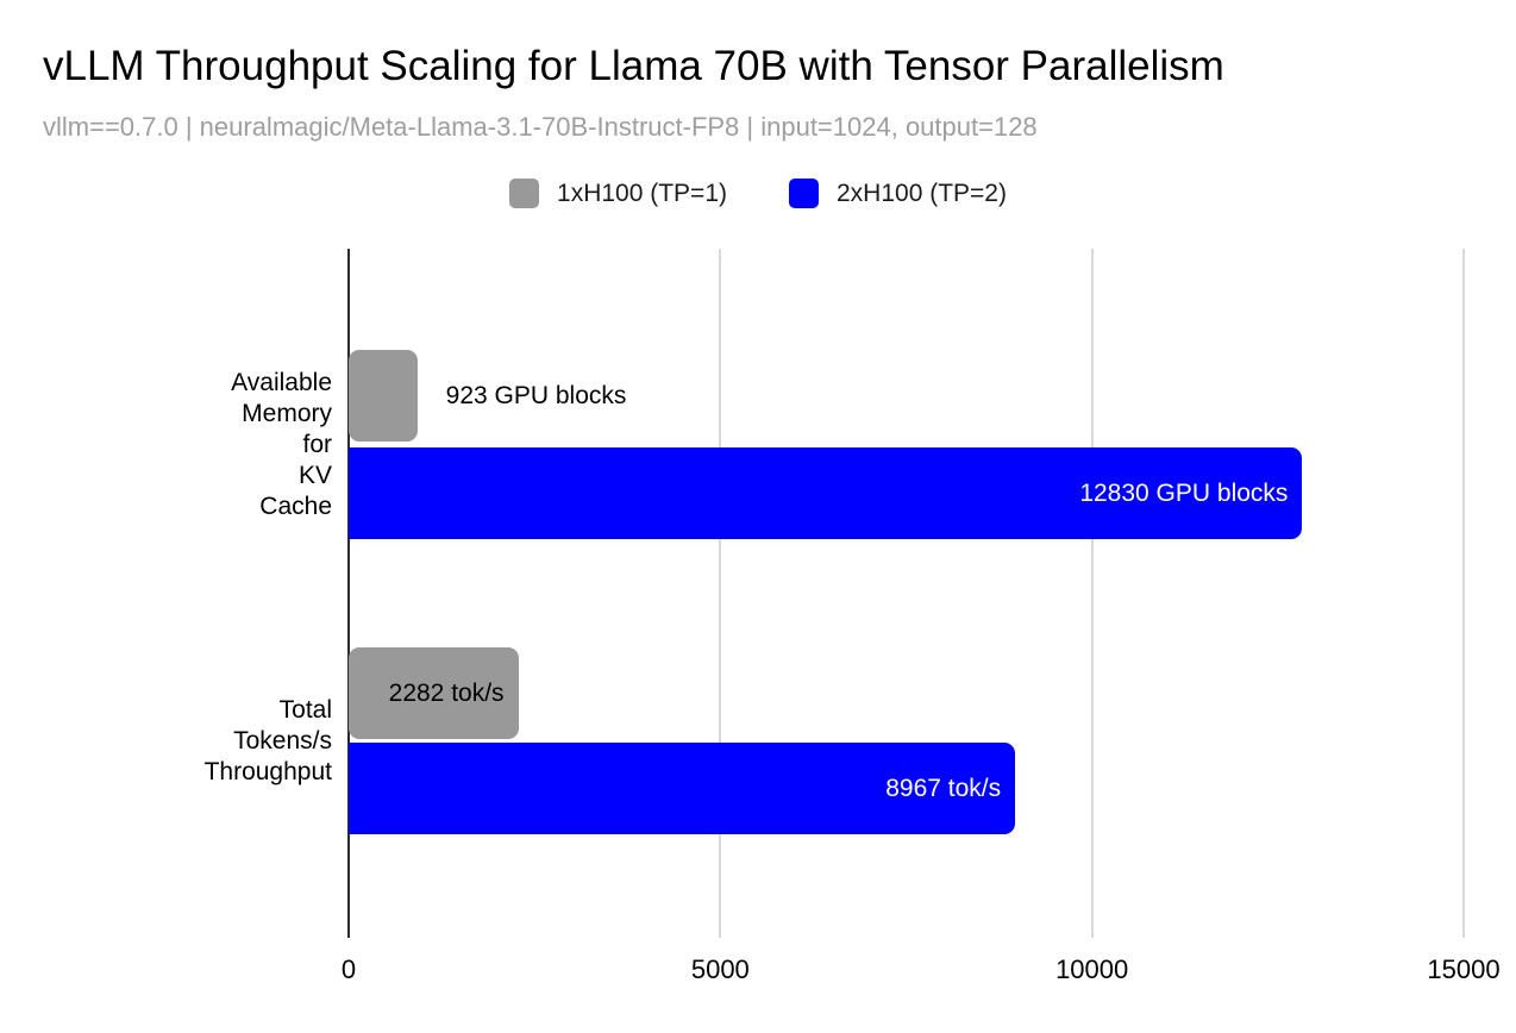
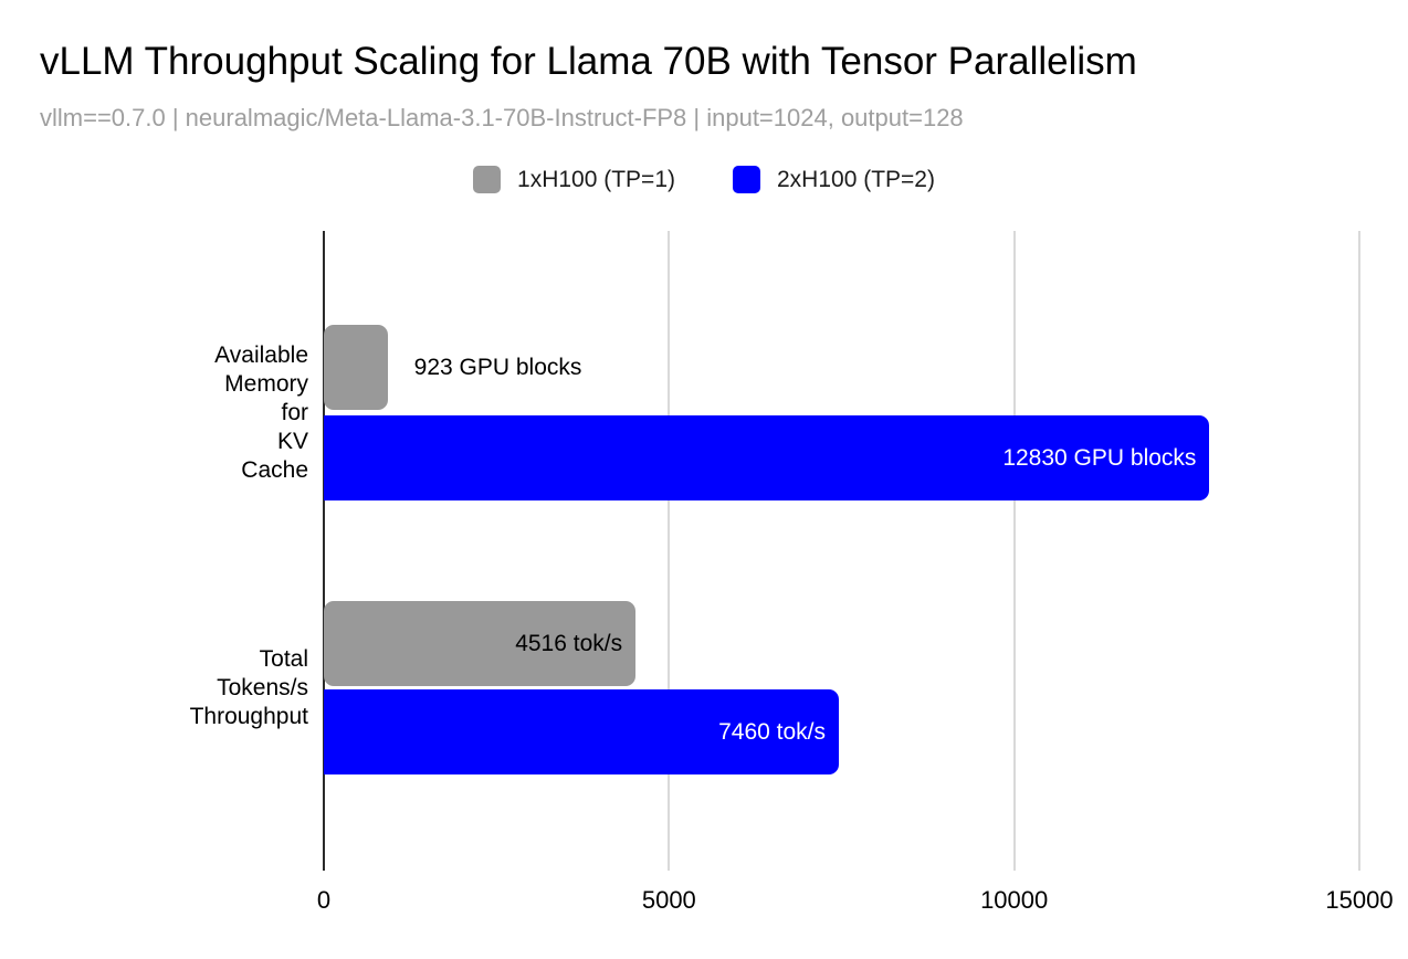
1xH100 (TP=1)/Total Tokens/s Throughput: 2282 -> 4516
2xH100 (TP=2)/Total Tokens/s Throughput: 8967 -> 7460
